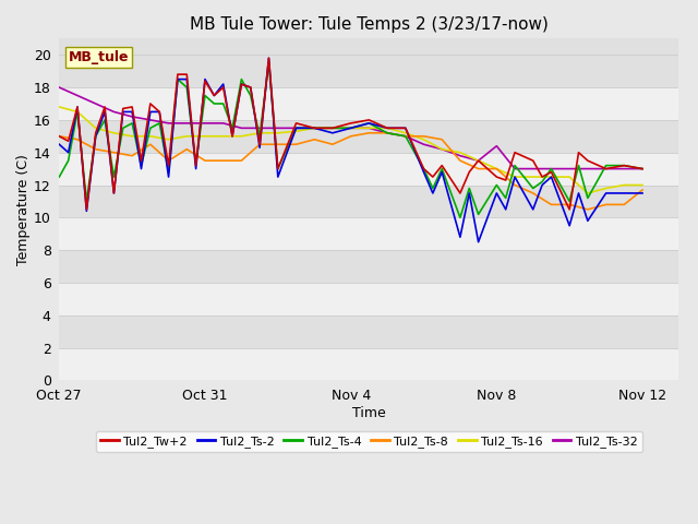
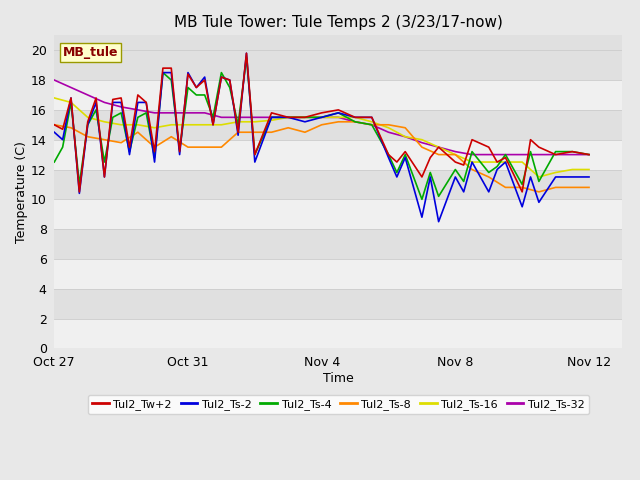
Tul2_Ts-32/Nov 8: 14.4 -> 13.2
Tul2_Ts-8/Nov 12: 11.7 -> 10.8
